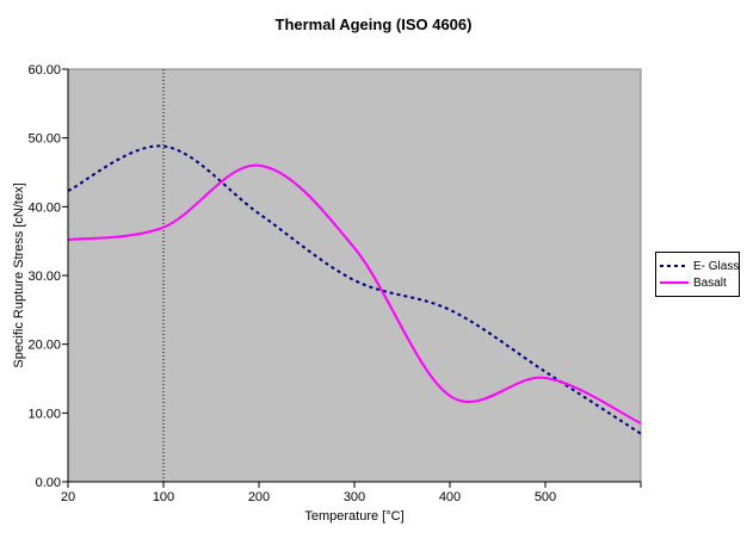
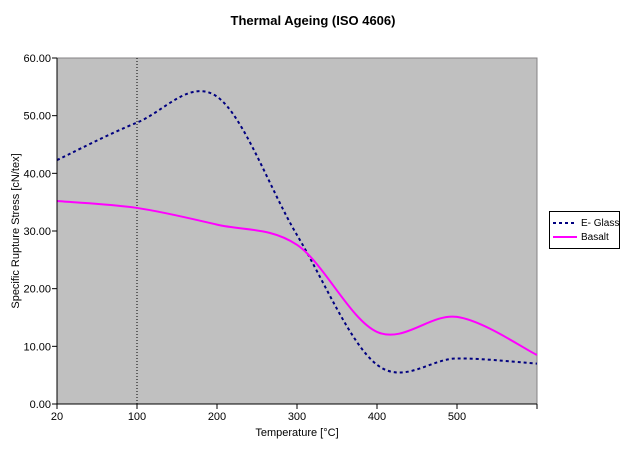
Basalt/100: 37 -> 34
E- Glass/200: 39 -> 53
Basalt/200: 46 -> 31
Basalt/300: 34 -> 28
E- Glass/400: 25 -> 7
E- Glass/500: 16 -> 8
